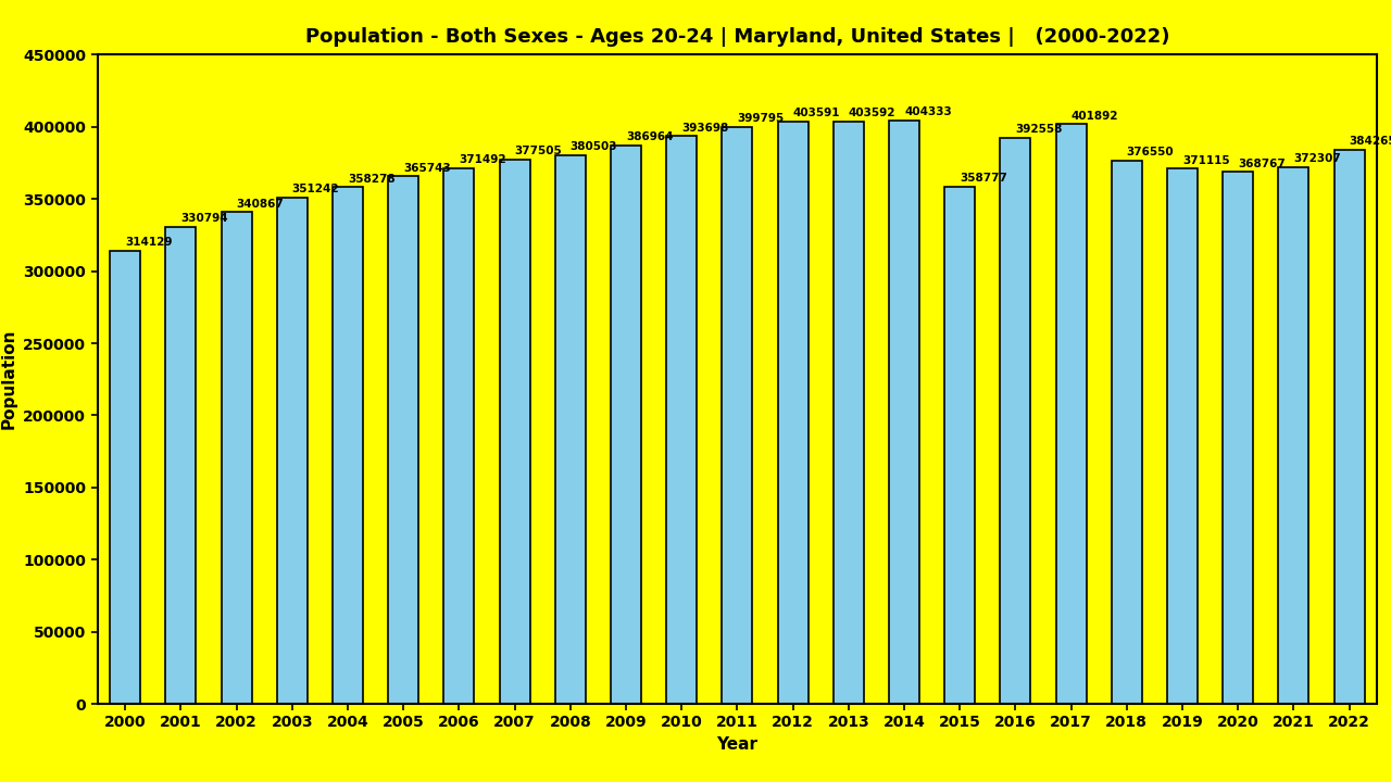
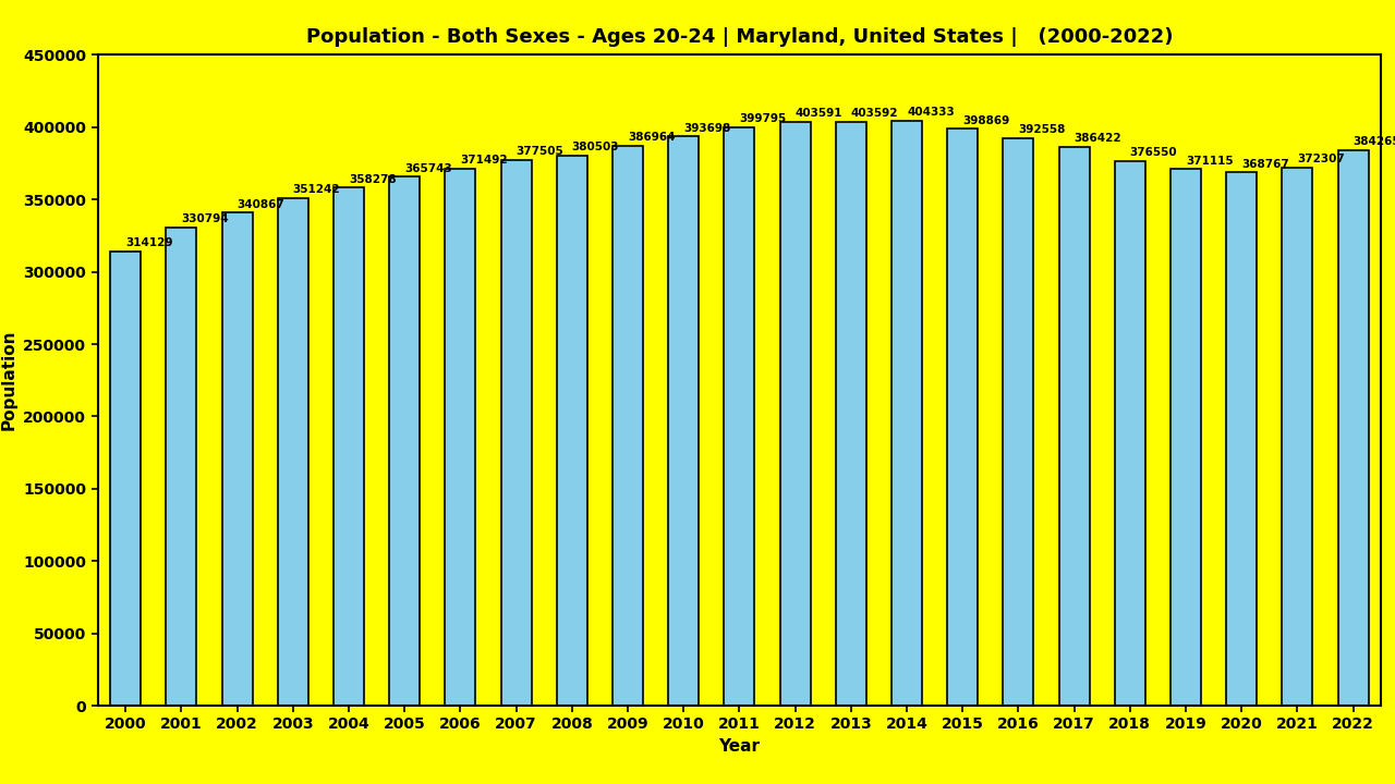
2015: 358777 -> 398869
2017: 401892 -> 386422
